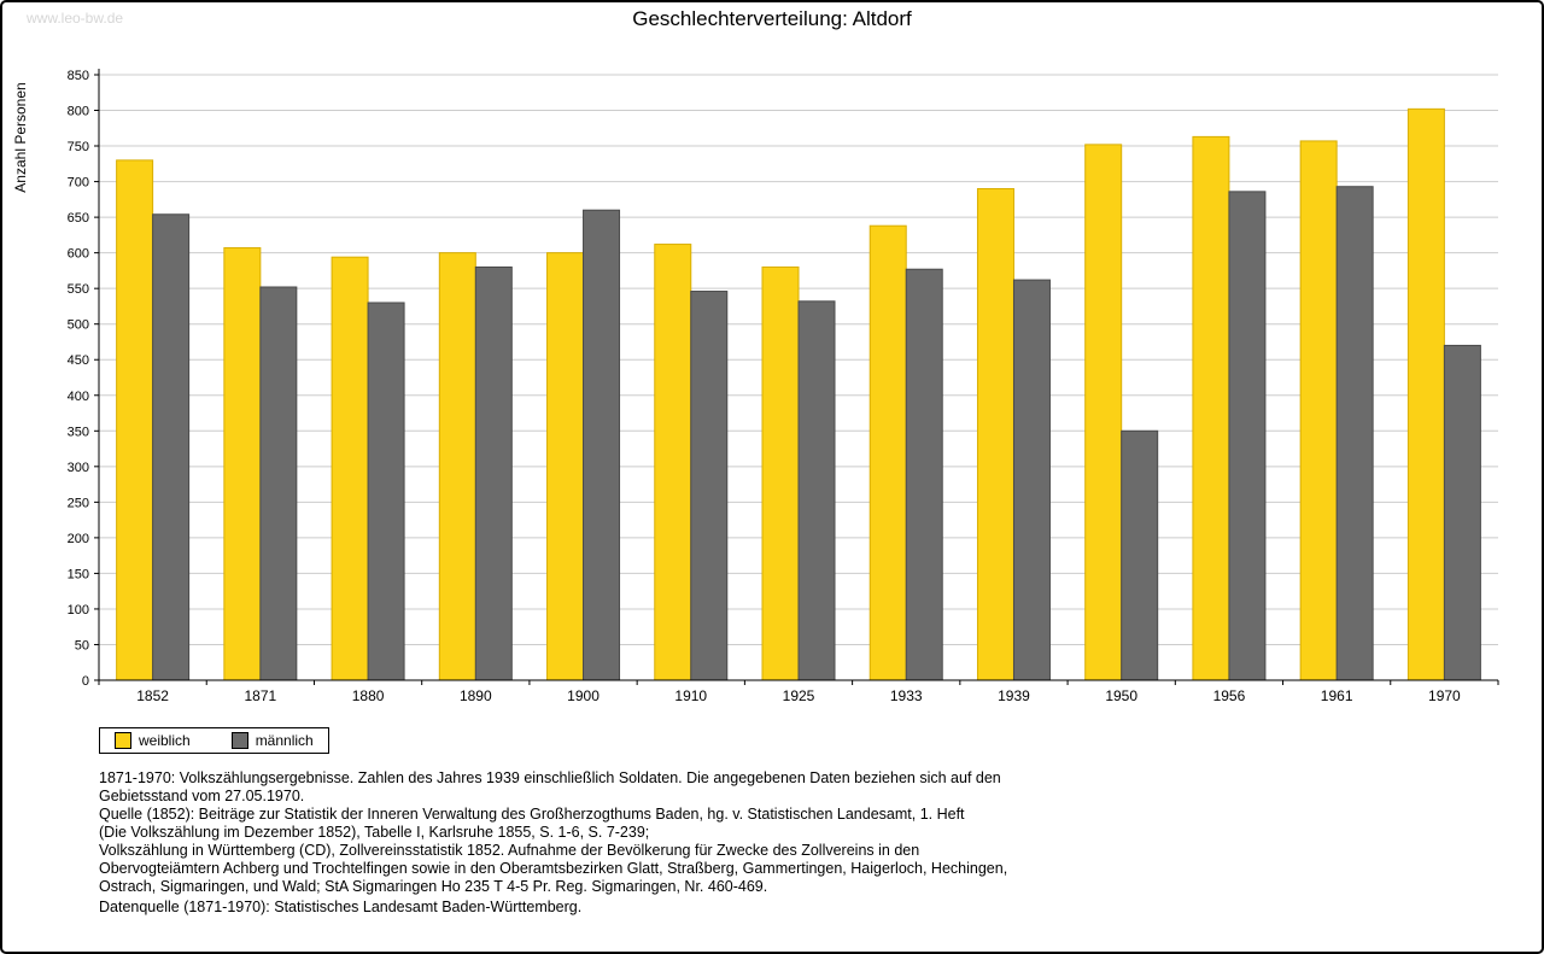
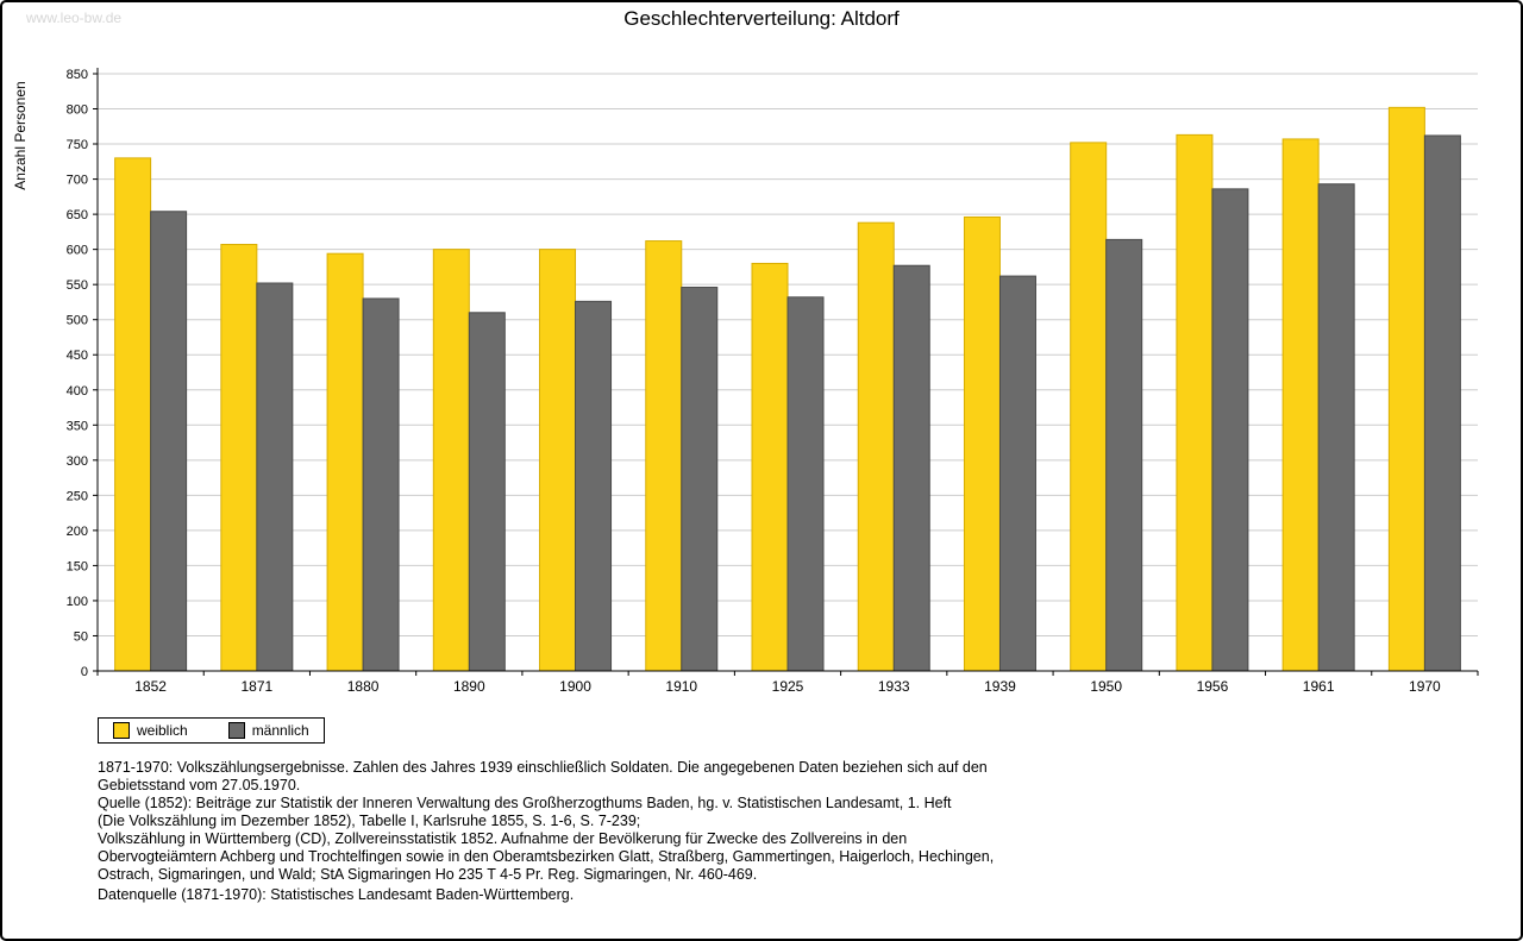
männlich/1890: 580 -> 510
männlich/1900: 660 -> 530
weiblich/1939: 690 -> 650
männlich/1950: 350 -> 610
männlich/1970: 470 -> 760
